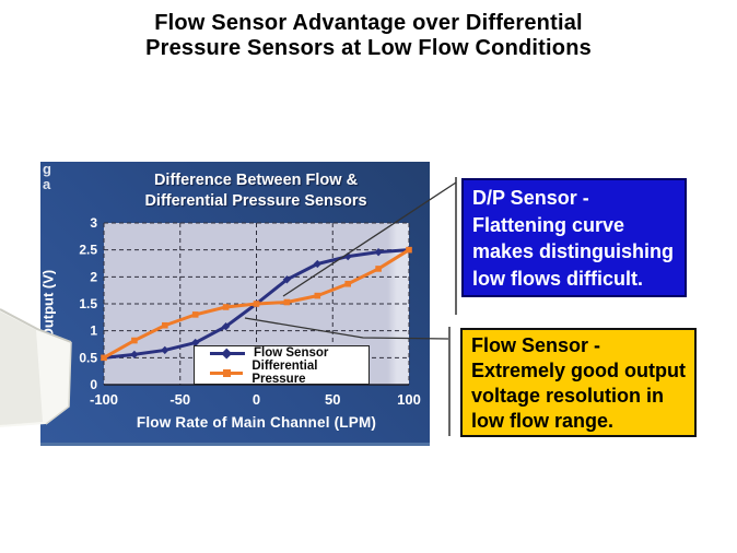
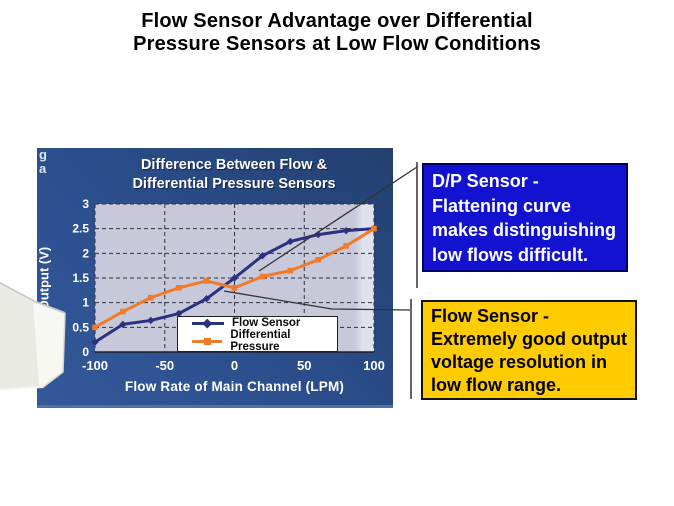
Flow Sensor/-100: 0.5 -> 0.2
Differential Pressure/0: 1.5 -> 1.3
